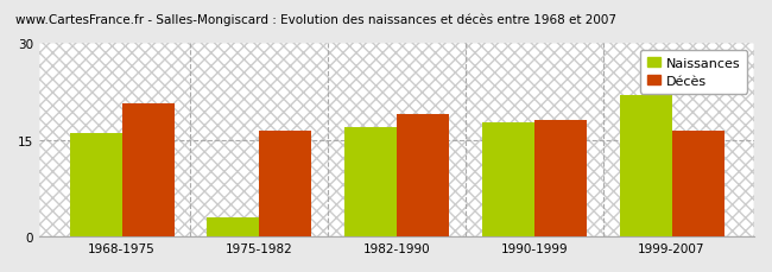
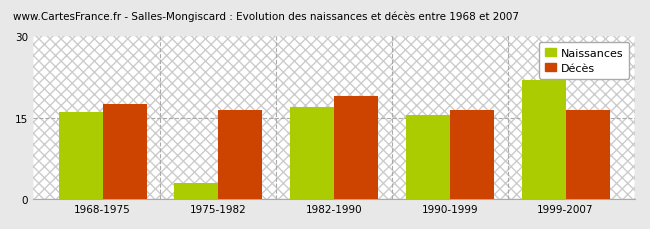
Décès/1968-1975: 20.6 -> 17.5
Naissances/1990-1999: 17.8 -> 15.5
Décès/1990-1999: 18.0 -> 16.5
